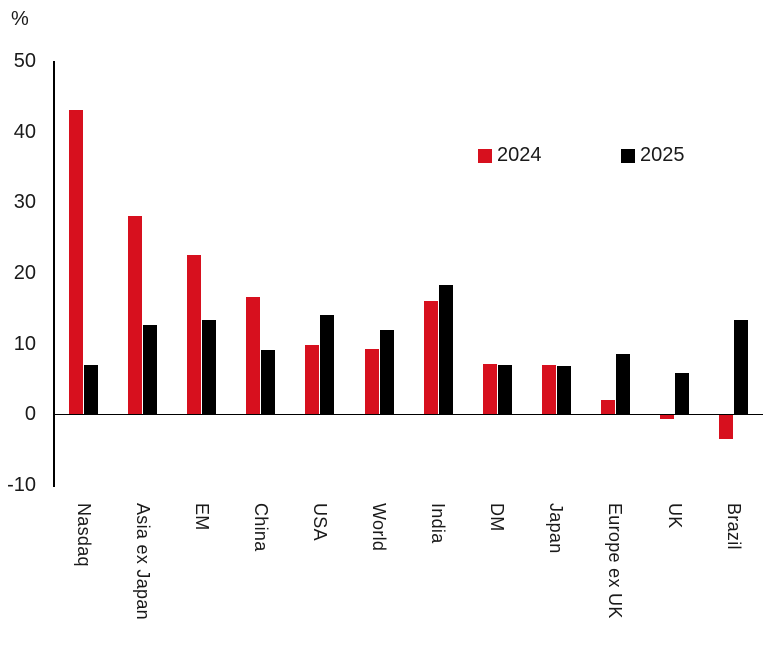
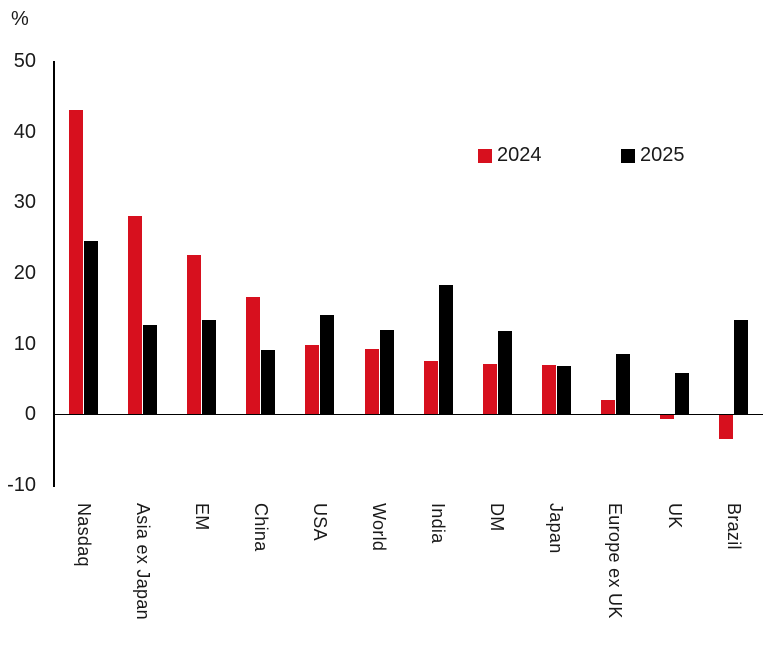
2025/Nasdaq: 7 -> 24
2024/India: 16 -> 8
2025/DM: 7 -> 12
